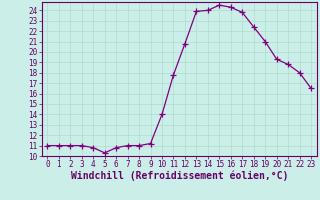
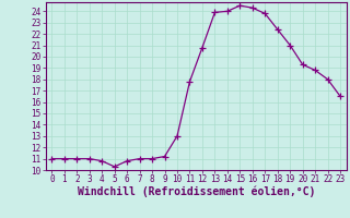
10: 14.0 -> 13.0
